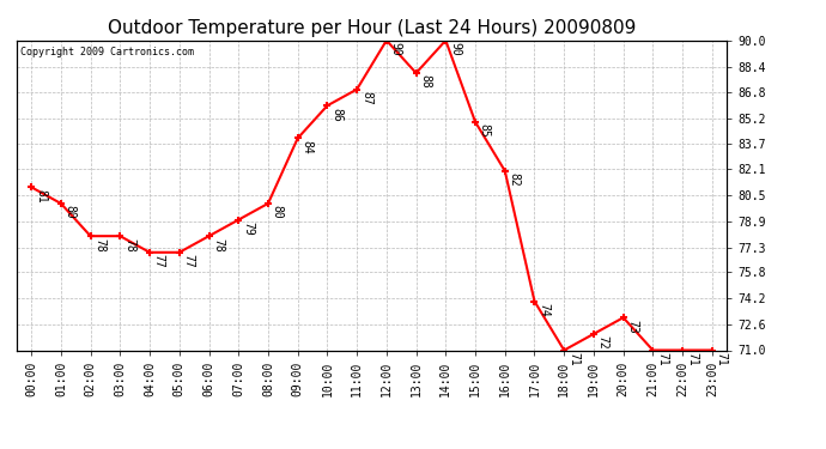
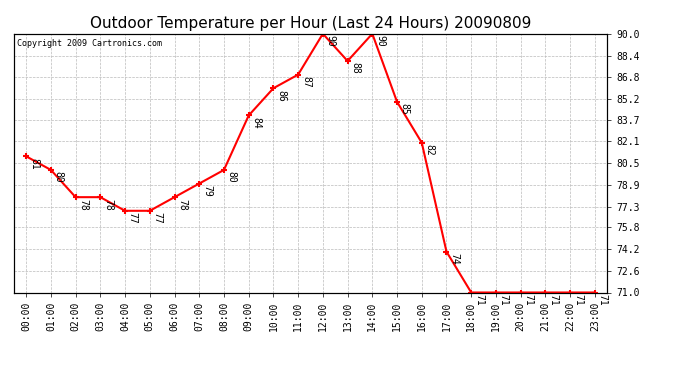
19:00: 72 -> 71
20:00: 73 -> 71
